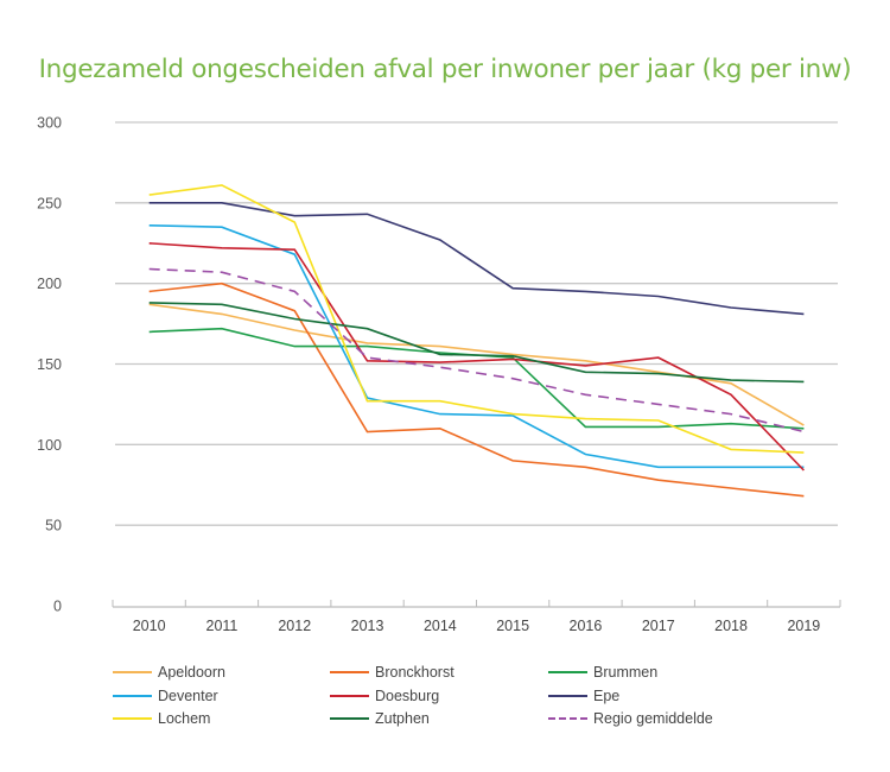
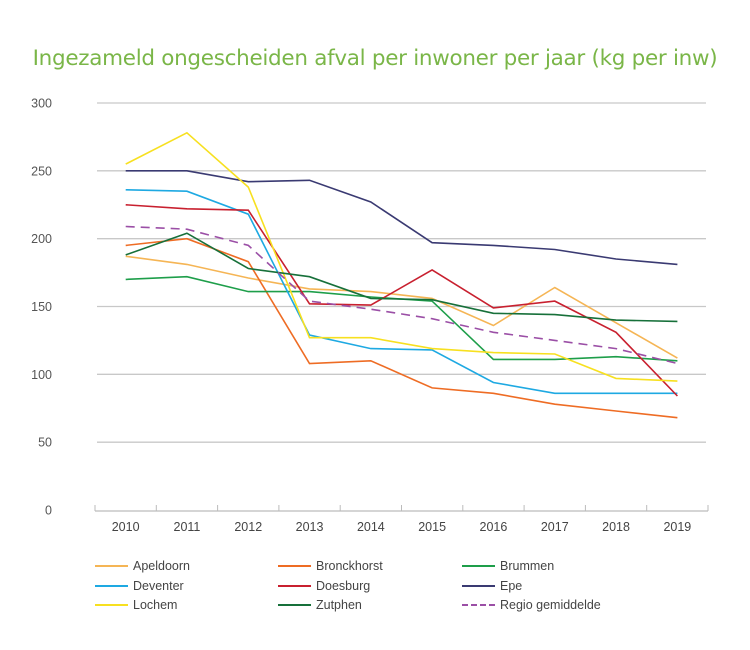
Lochem/2011: 261 -> 278
Zutphen/2011: 187 -> 204
Doesburg/2015: 153 -> 177
Apeldoorn/2016: 152 -> 136
Apeldoorn/2017: 145 -> 164
